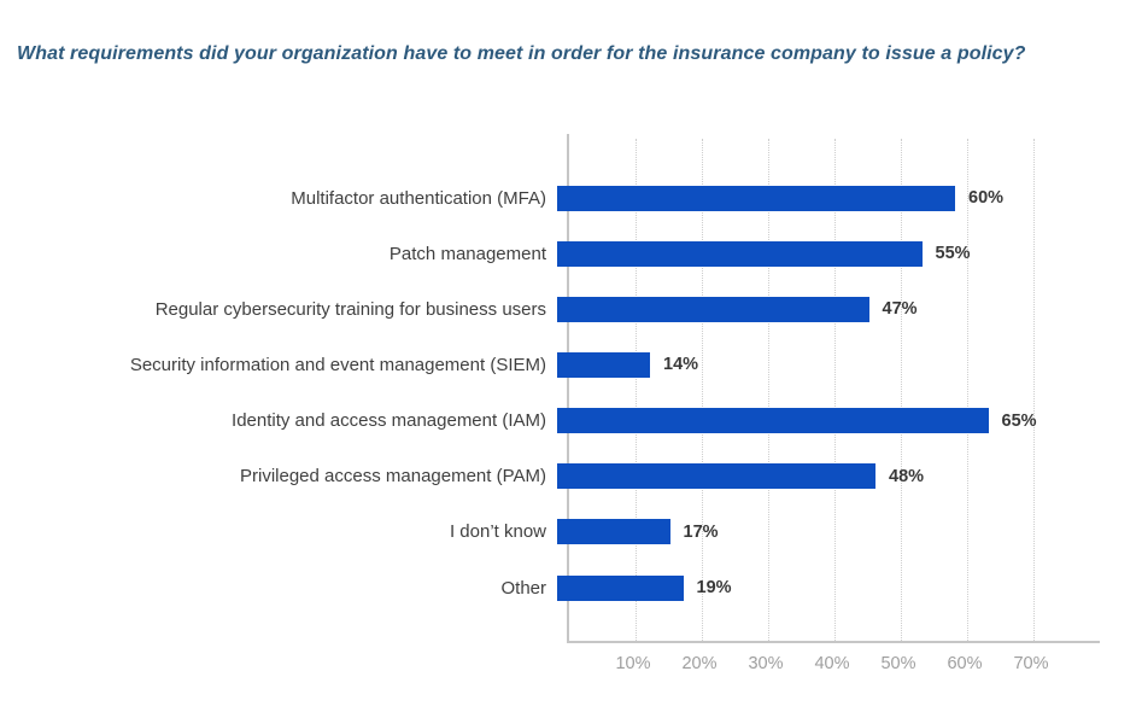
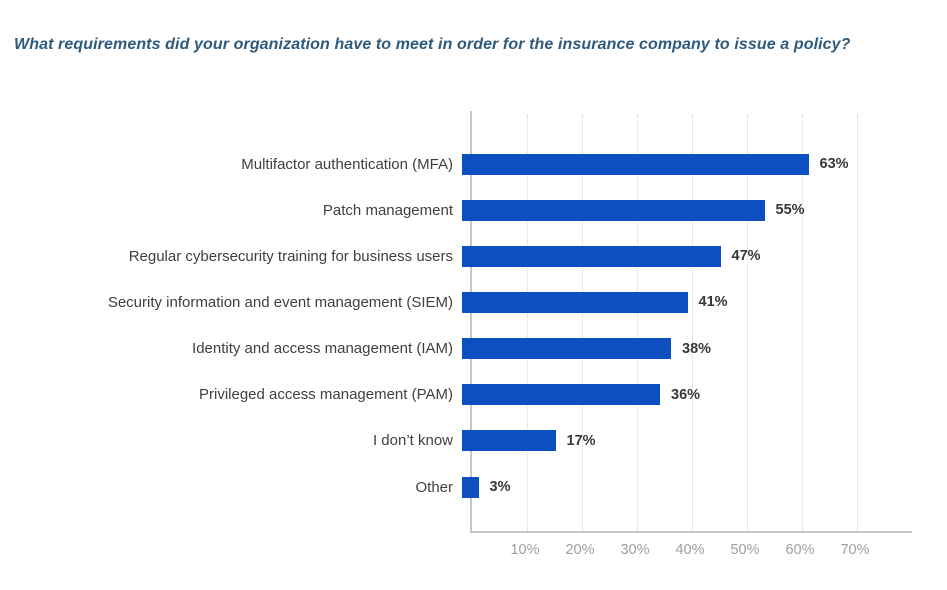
Multifactor authentication (MFA): 60% -> 63%
Security information and event management (SIEM): 14% -> 41%
Identity and access management (IAM): 65% -> 38%
Privileged access management (PAM): 48% -> 36%
Other: 19% -> 3%
